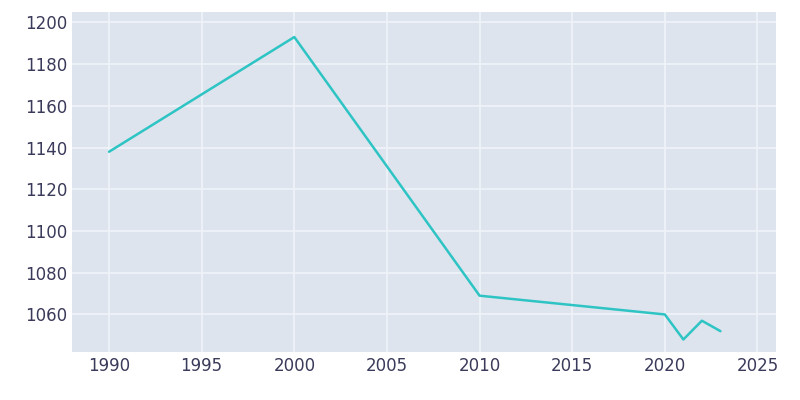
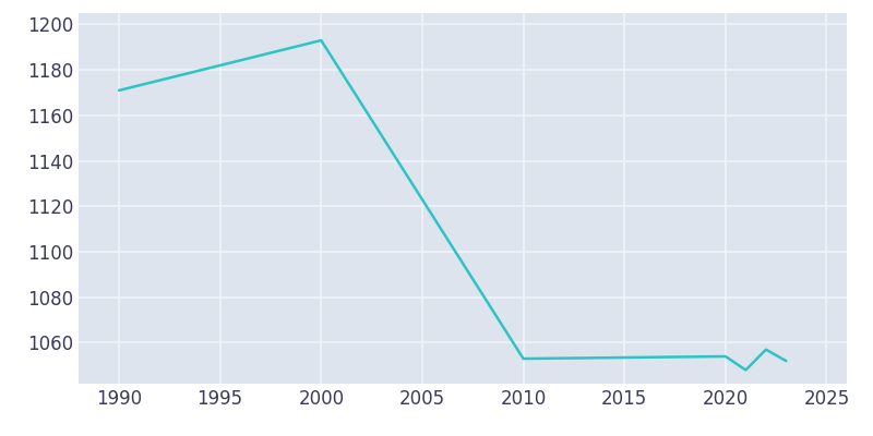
1990: 1138 -> 1171
2010: 1069 -> 1053
2020: 1060 -> 1054
